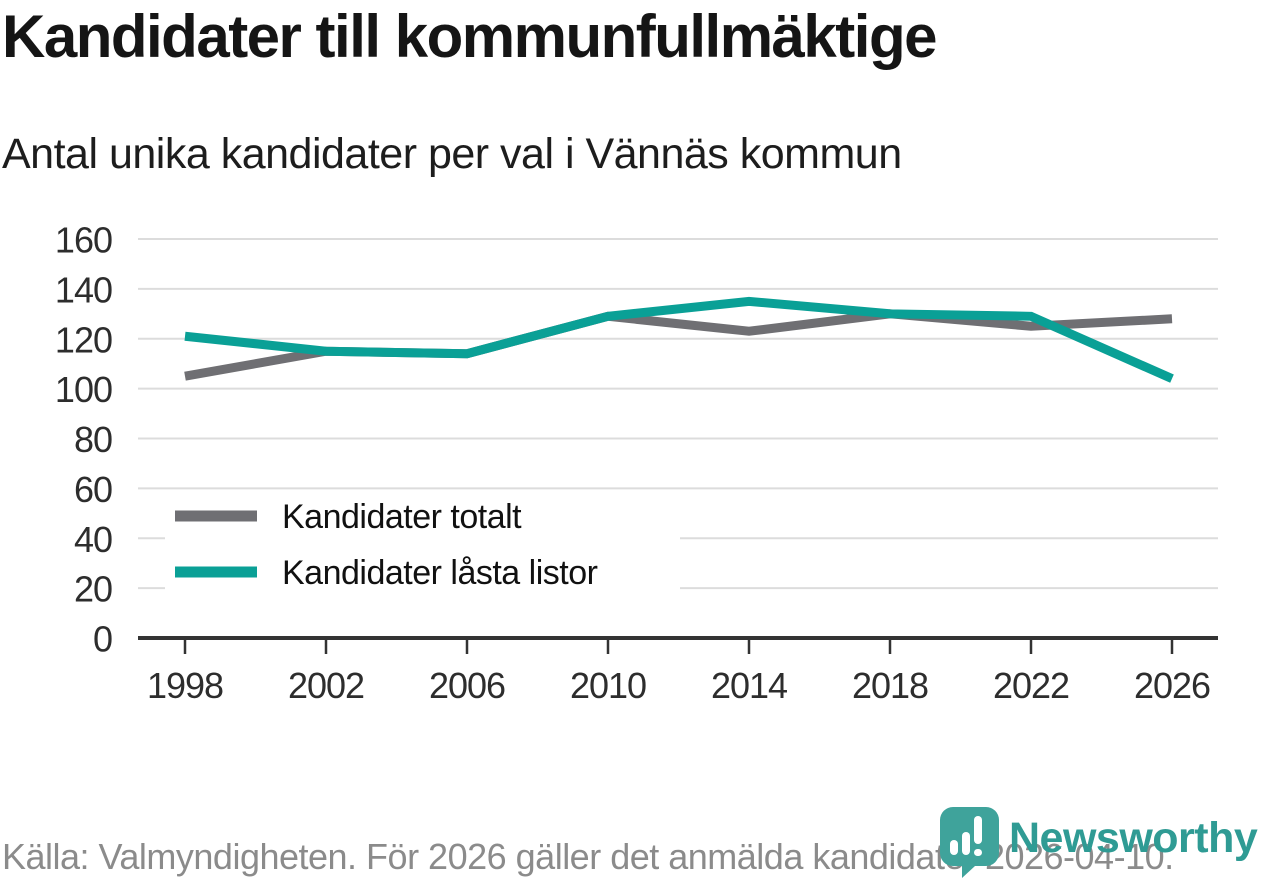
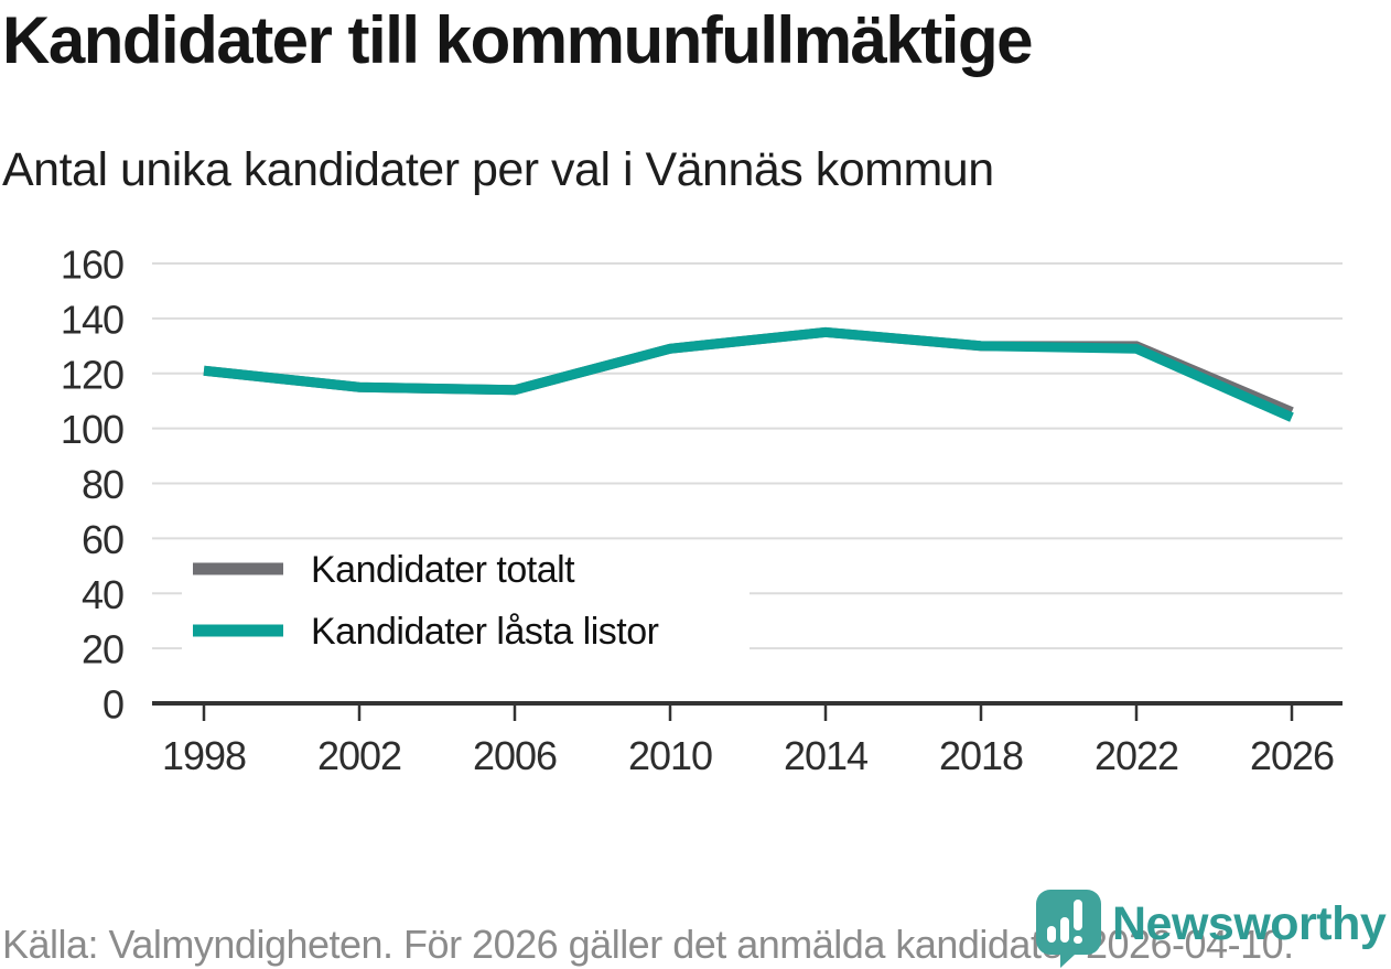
Kandidater totalt/1998: 105 -> 121
Kandidater totalt/2014: 123 -> 135
Kandidater totalt/2022: 125 -> 130
Kandidater totalt/2026: 128 -> 106
